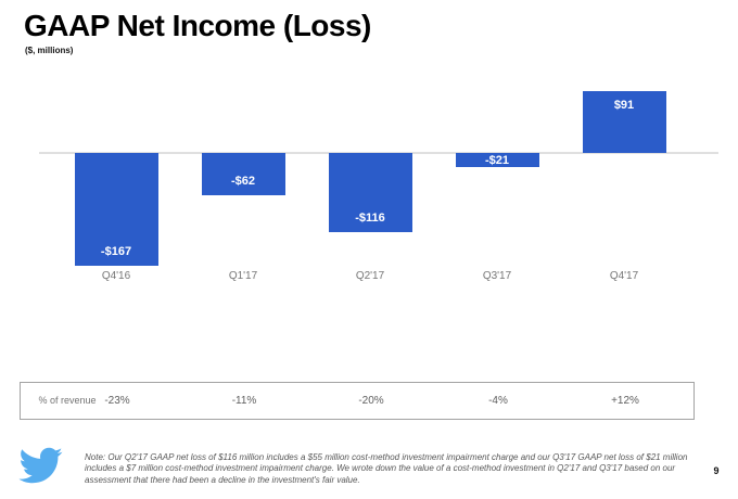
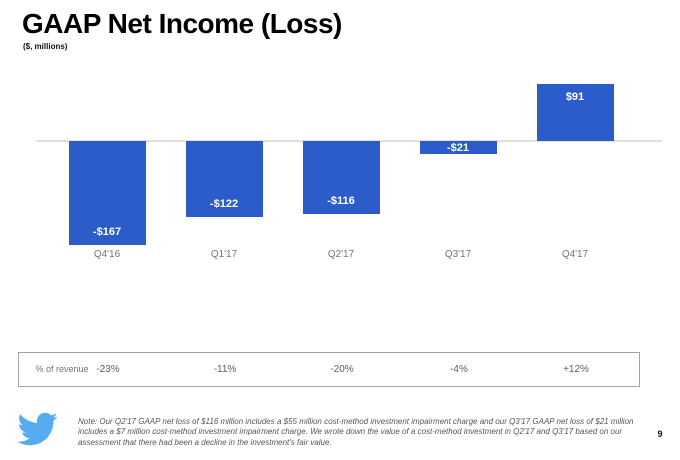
Q1'17: -$62 -> -$122
